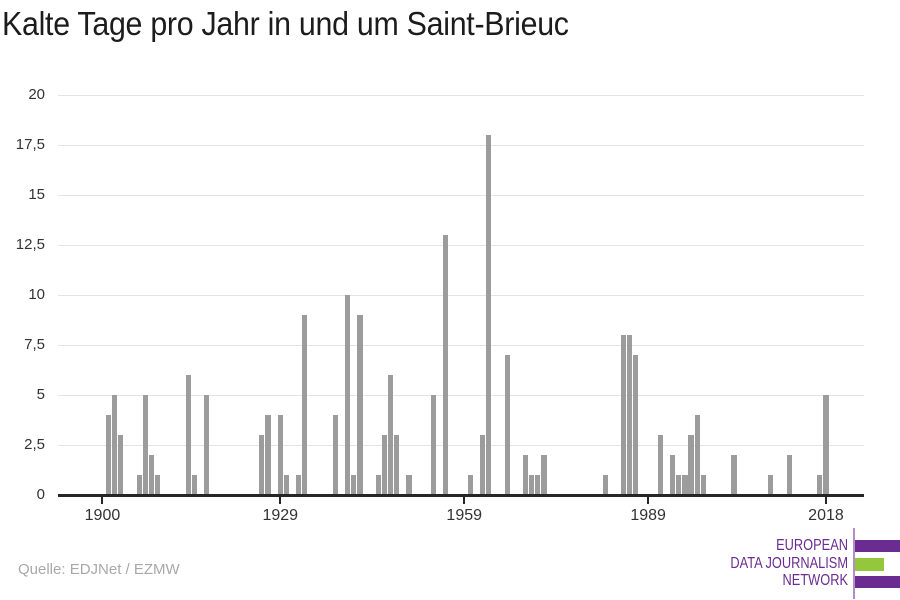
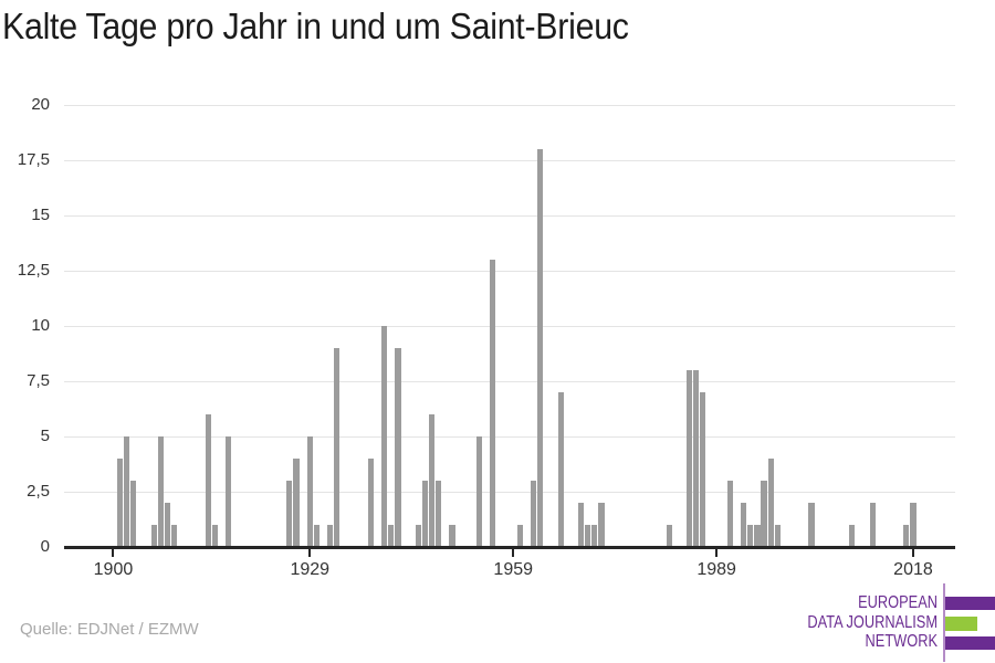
1929: 4 -> 5
2018: 5 -> 2
